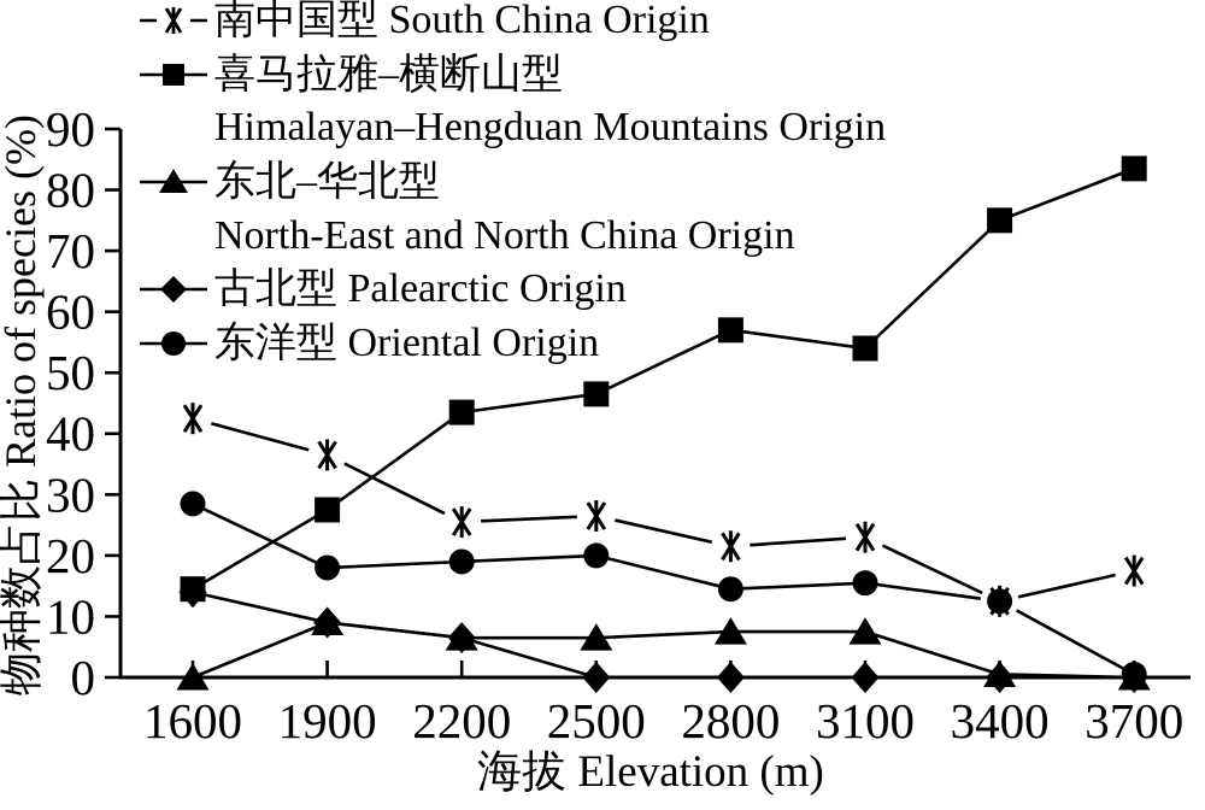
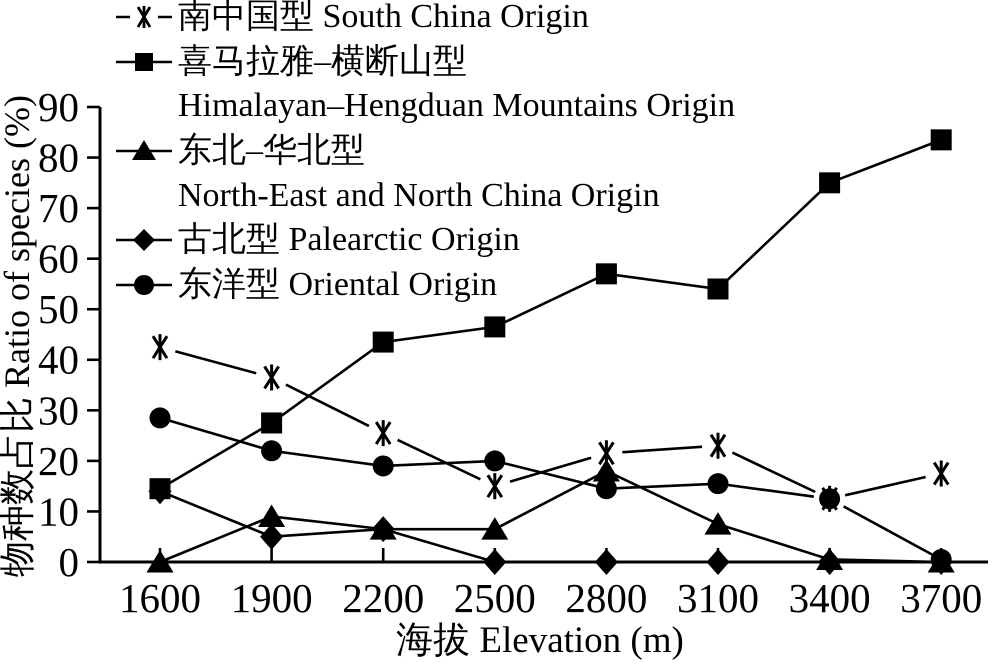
古北型 Palearctic Origin/1900: 9 -> 5
东洋型 Oriental Origin/1900: 18 -> 22
南中国型 South China Origin/2500: 26 -> 15
东北–华北型 North-East and North China Origin/2800: 8 -> 18
